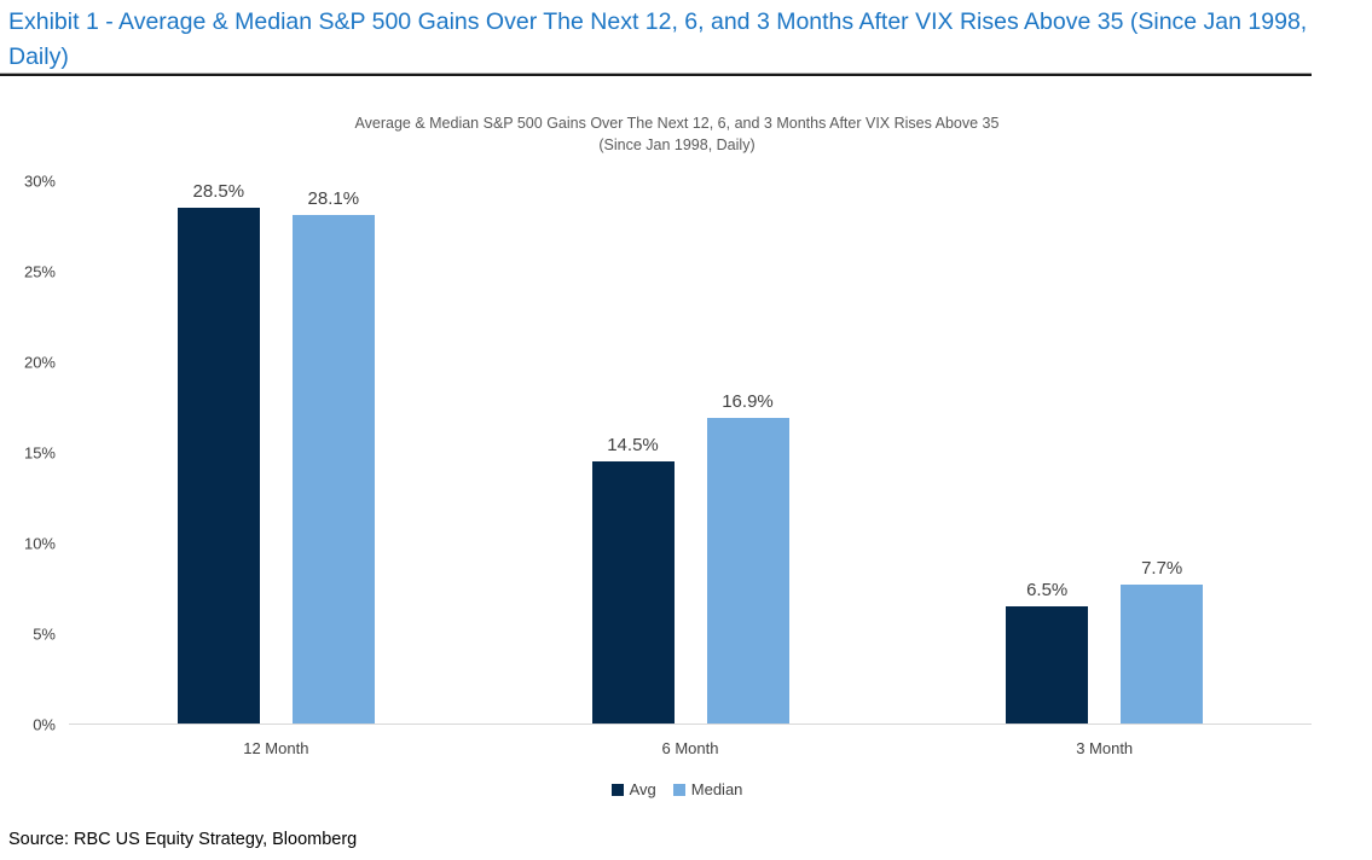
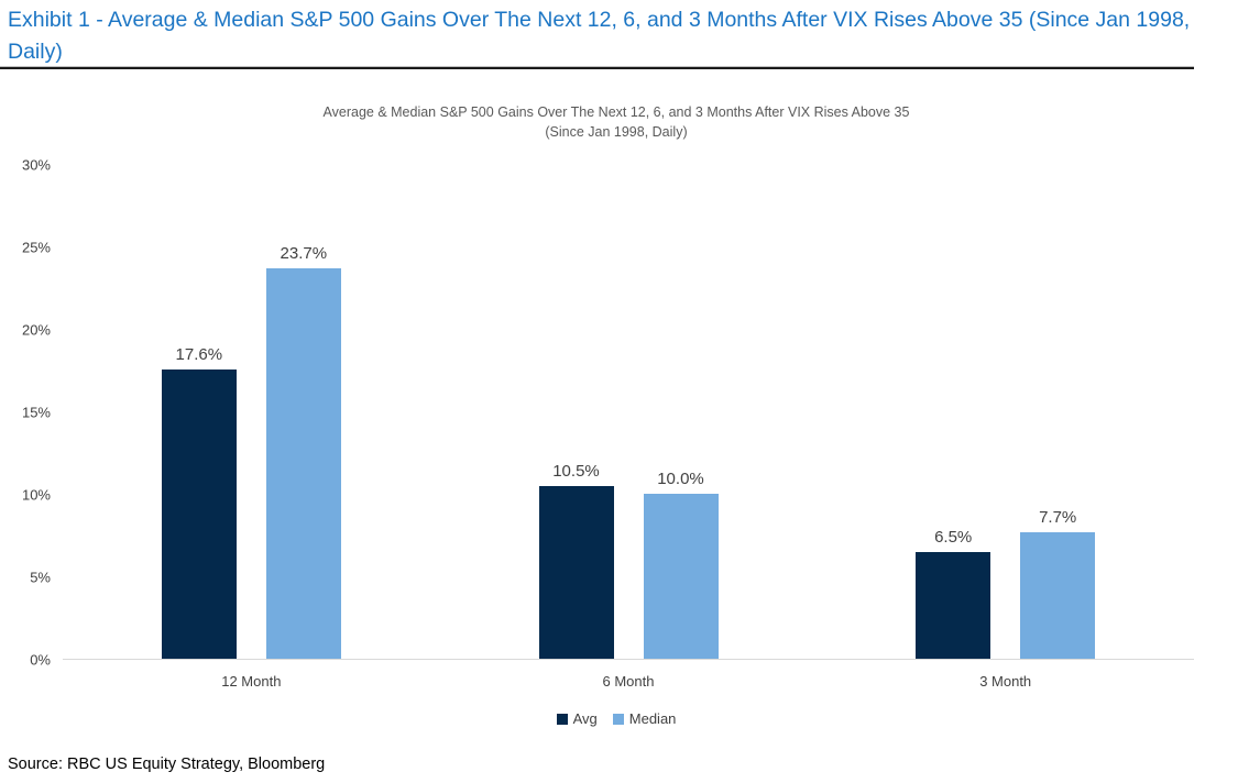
Avg/12 Month: 28.5% -> 17.6%
Median/12 Month: 28.1% -> 23.7%
Avg/6 Month: 14.5% -> 10.5%
Median/6 Month: 16.9% -> 10.0%
